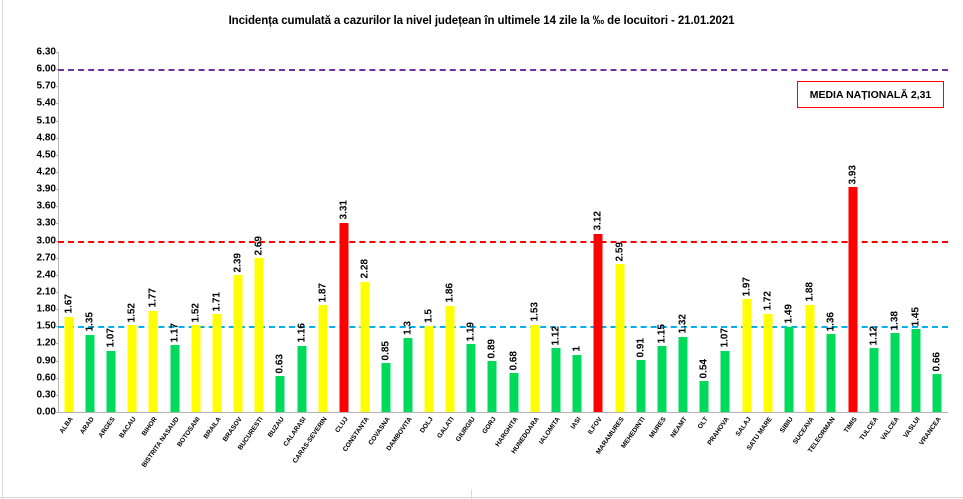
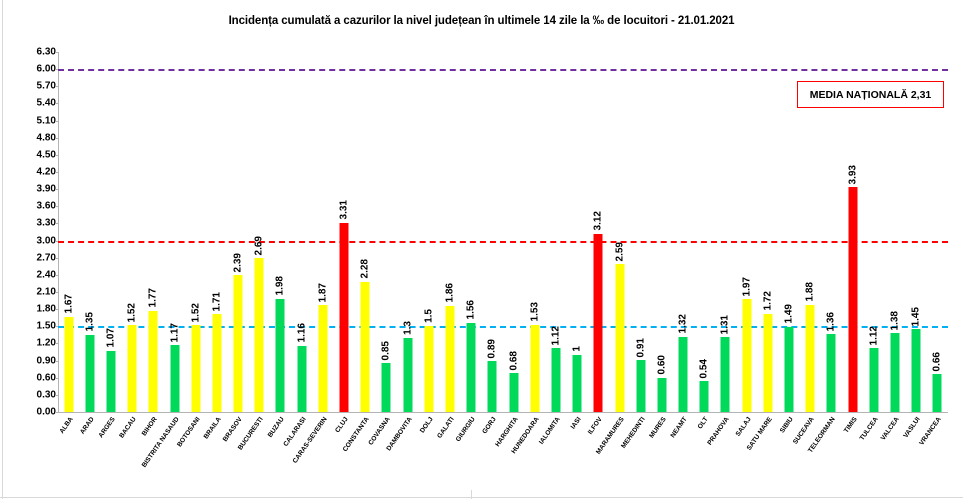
BUZAU: 0.63 -> 1.98
GIURGIU: 1.19 -> 1.56
MURES: 1.15 -> 0.60
PRAHOVA: 1.07 -> 1.31
